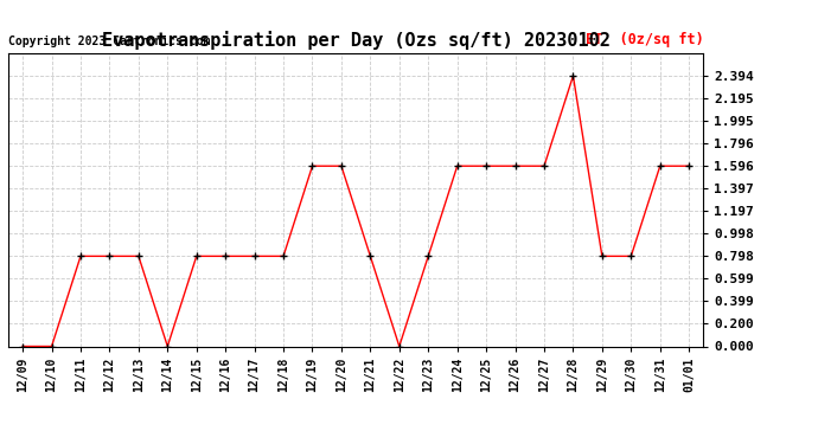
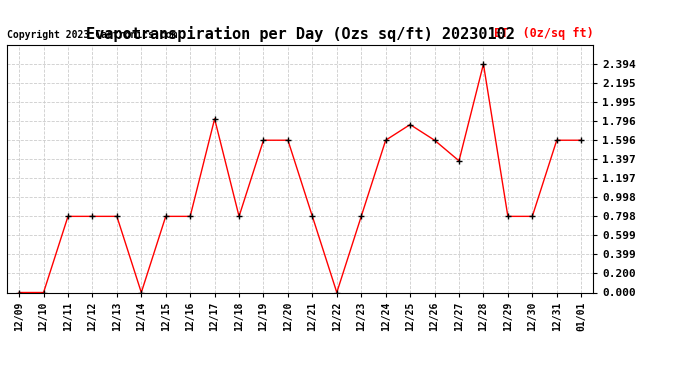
12/17: 0.80 -> 1.82
12/25: 1.60 -> 1.76
12/27: 1.60 -> 1.38
